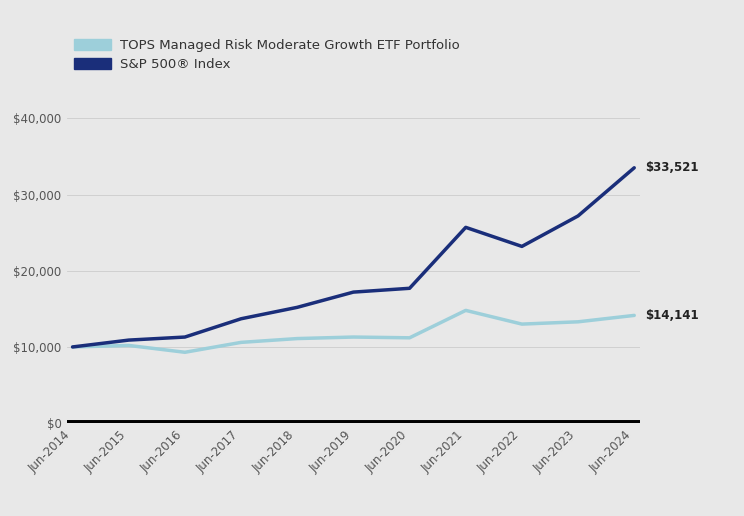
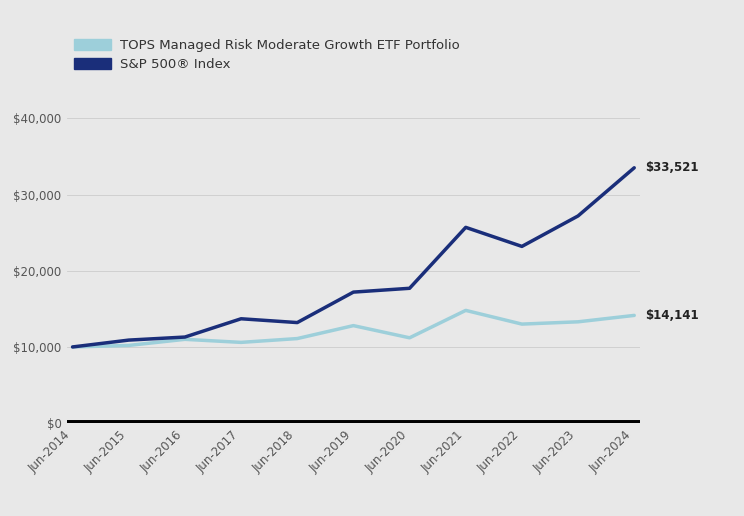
TOPS Managed Risk Moderate Growth ETF Portfolio/Jun-2016: $9,300 -> $11,000
S&P 500® Index/Jun-2018: $15,200 -> $13,200
TOPS Managed Risk Moderate Growth ETF Portfolio/Jun-2019: $11,300 -> $12,800
